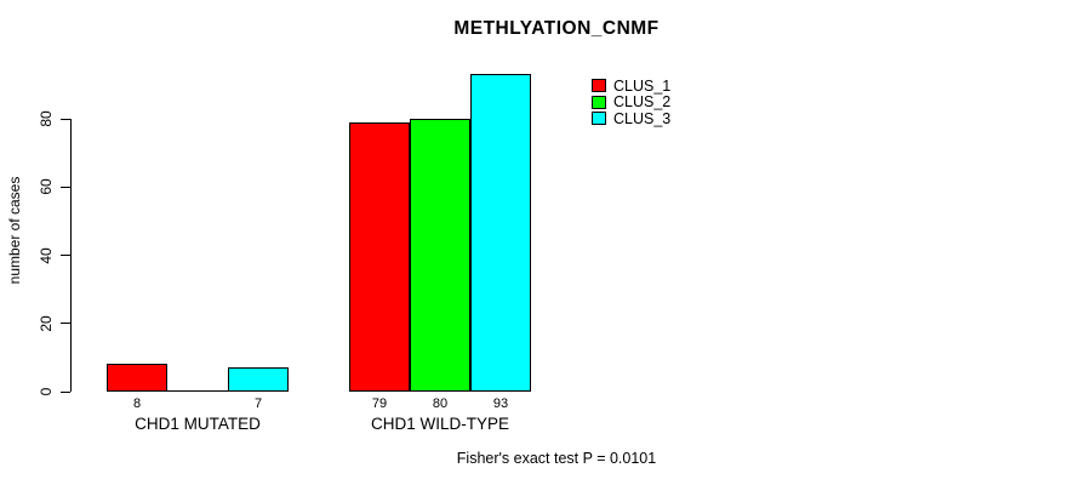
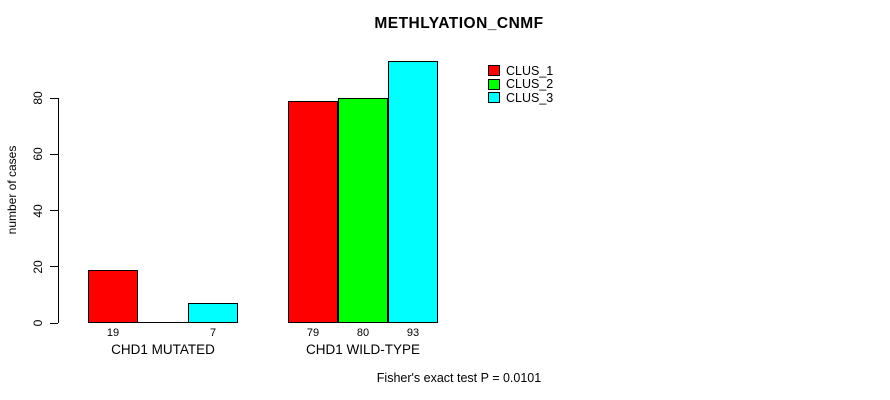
CLUS_1/CHD1 MUTATED: 8 -> 19
